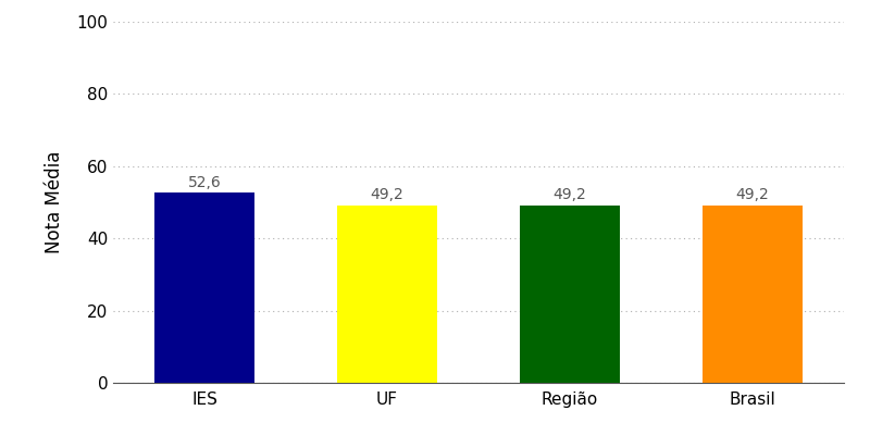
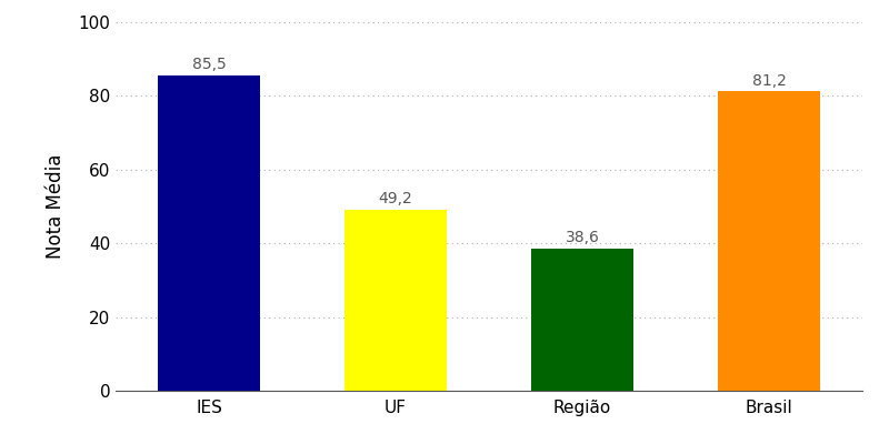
IES: 52,6 -> 85,5
Região: 49,2 -> 38,6
Brasil: 49,2 -> 81,2
